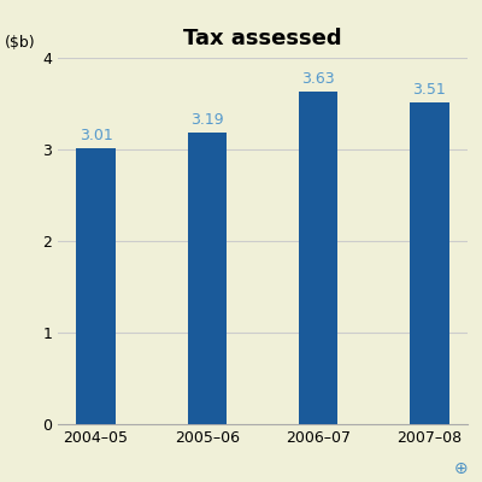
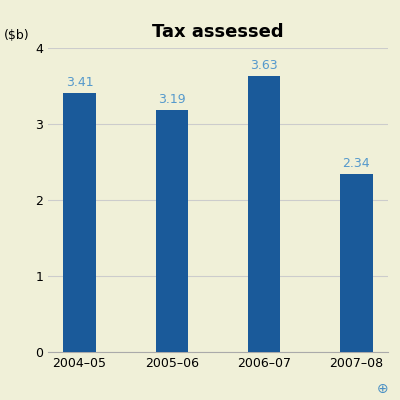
2004–05: 3.01 -> 3.41
2007–08: 3.51 -> 2.34
